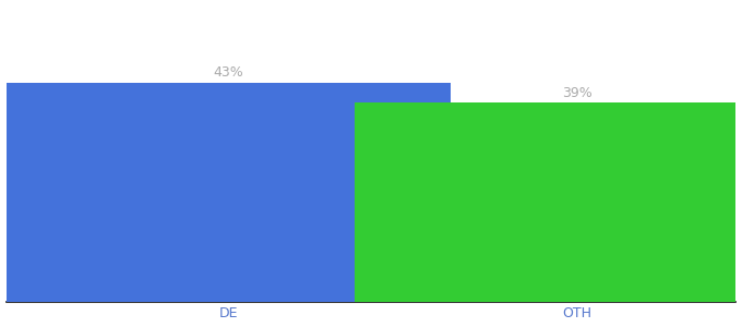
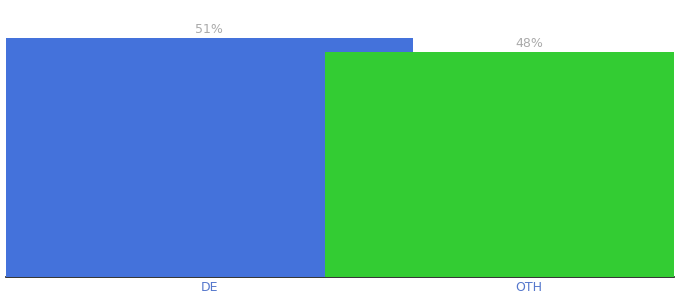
DE: 43% -> 51%
OTH: 39% -> 48%
